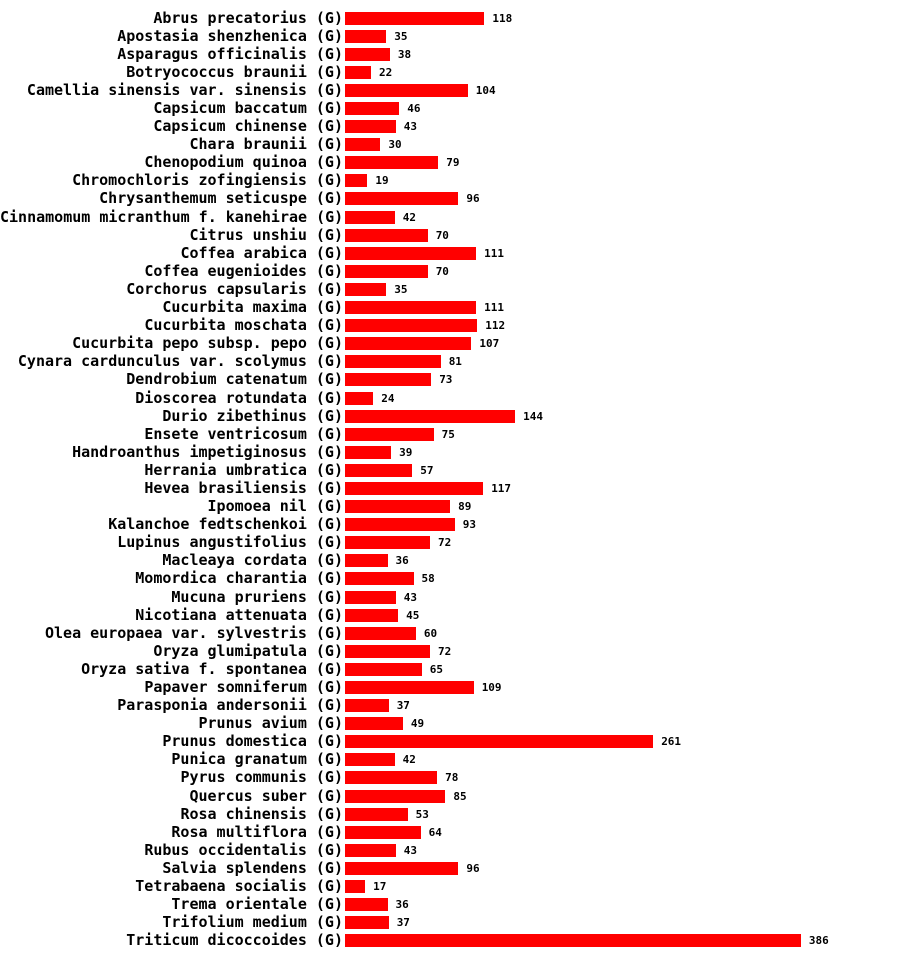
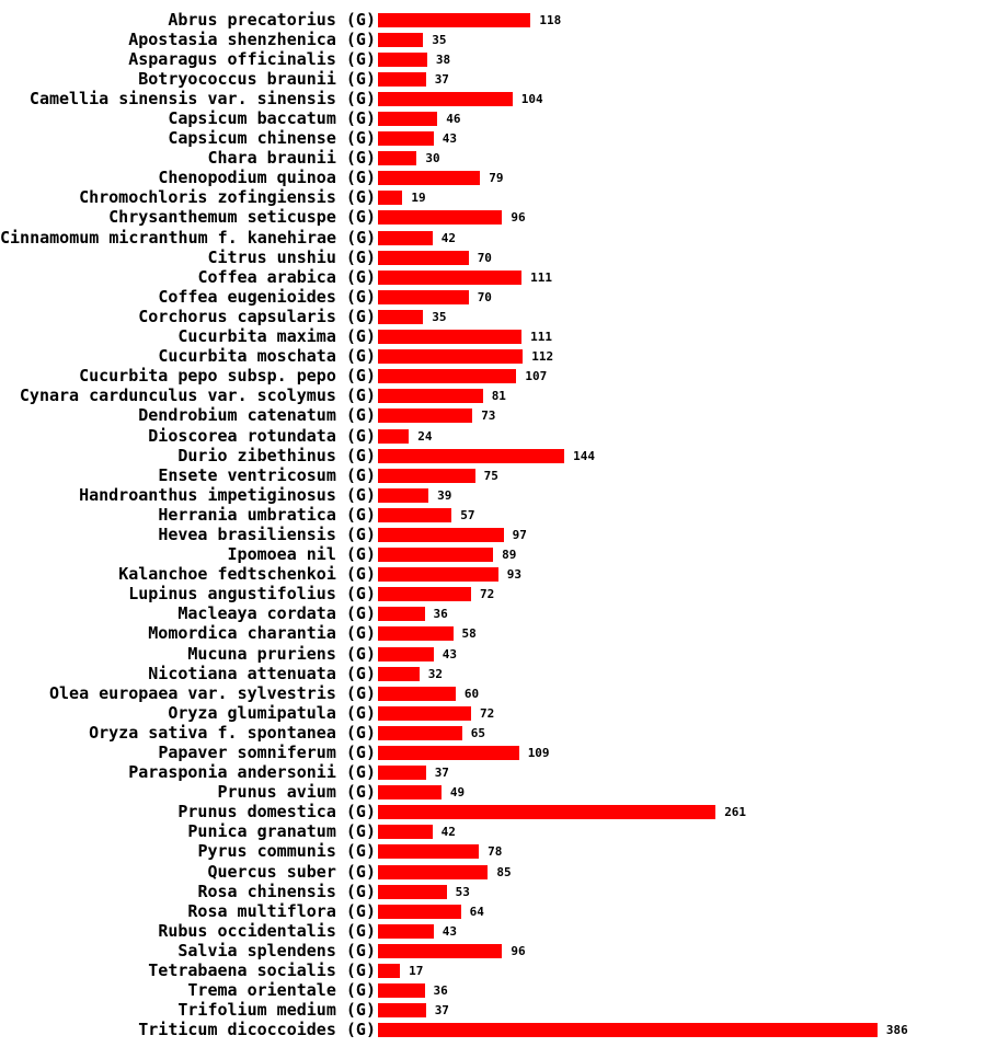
Botryococcus braunii (G): 22 -> 37
Hevea brasiliensis (G): 117 -> 97
Nicotiana attenuata (G): 45 -> 32
